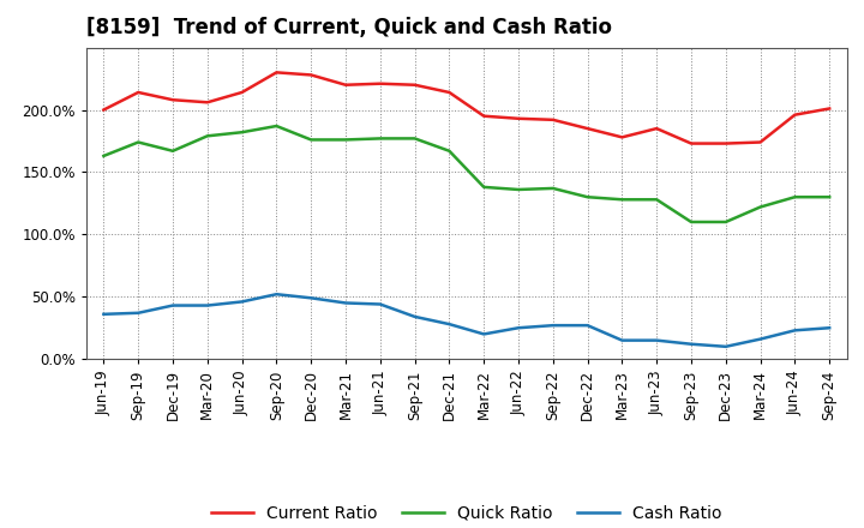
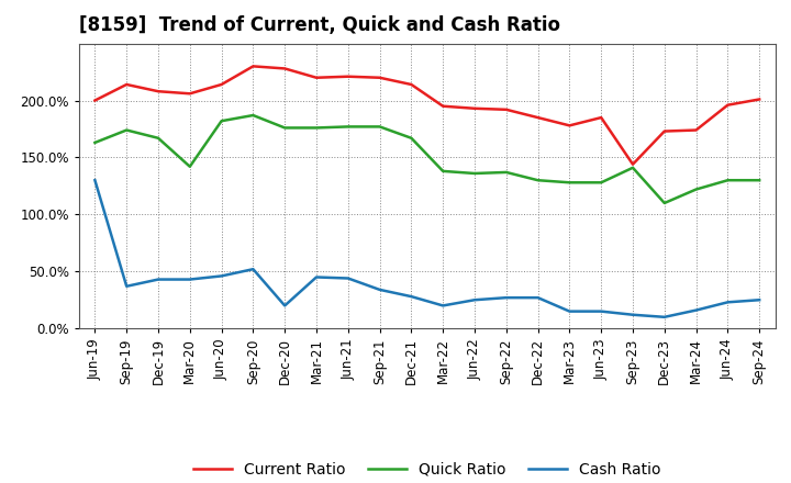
Cash Ratio/Jun-19: 36% -> 130%
Quick Ratio/Mar-20: 179% -> 142%
Cash Ratio/Dec-20: 49% -> 20%
Current Ratio/Sep-23: 173% -> 144%
Quick Ratio/Sep-23: 110% -> 141%
